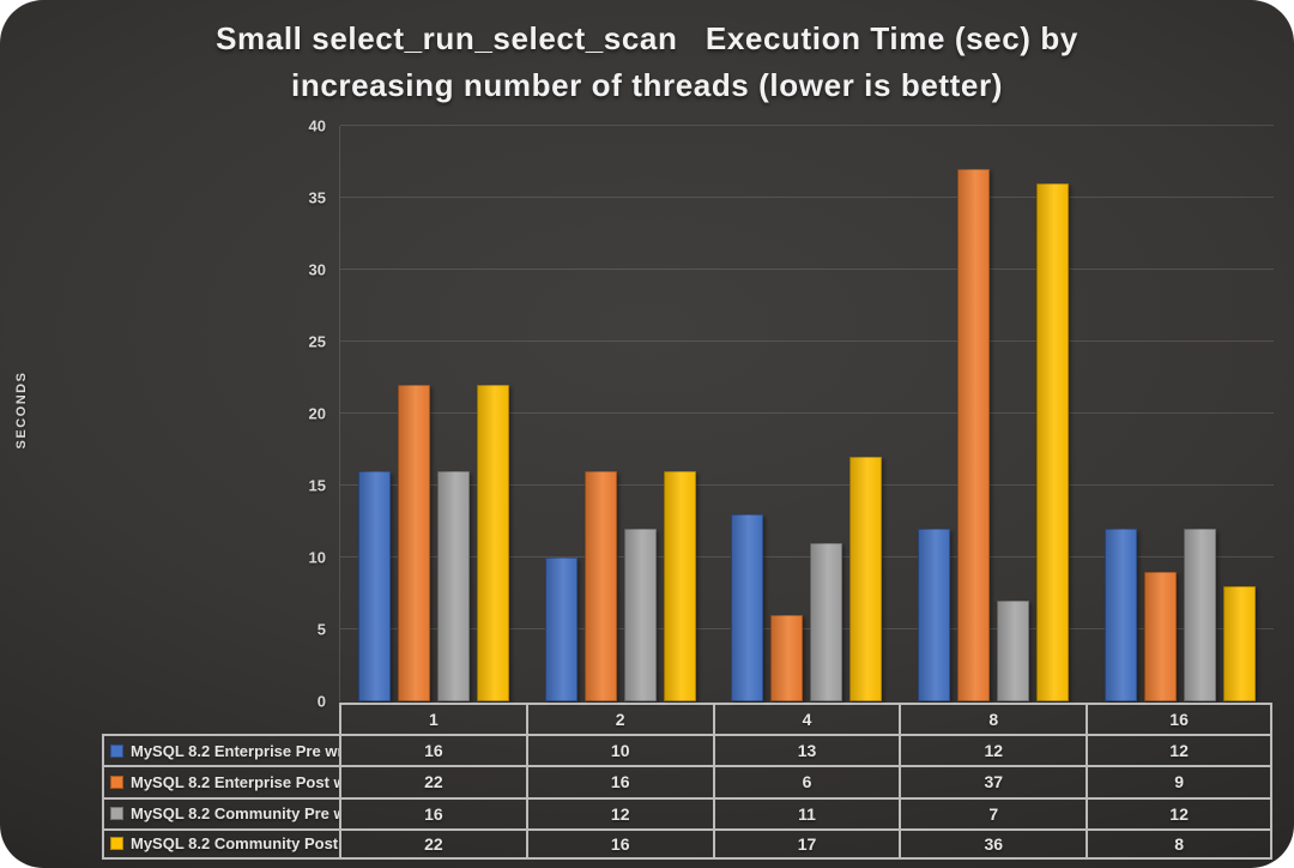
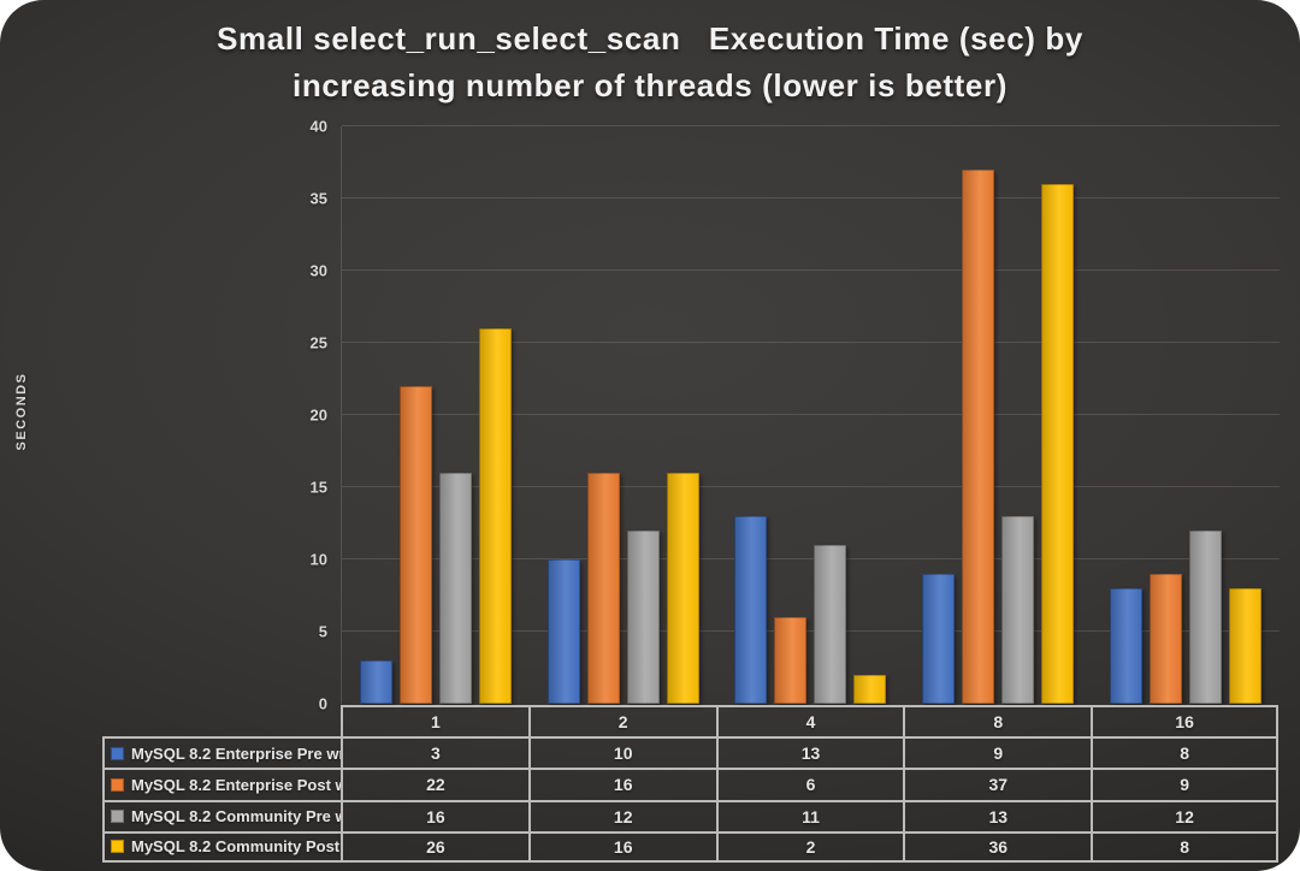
MySQL 8.2 Enterprise Pre write/1: 16 -> 3
MySQL 8.2 Community Post write/1: 22 -> 26
MySQL 8.2 Community Post write/4: 17 -> 2
MySQL 8.2 Enterprise Pre write/8: 12 -> 9
MySQL 8.2 Community Pre write/8: 7 -> 13
MySQL 8.2 Enterprise Pre write/16: 12 -> 8
